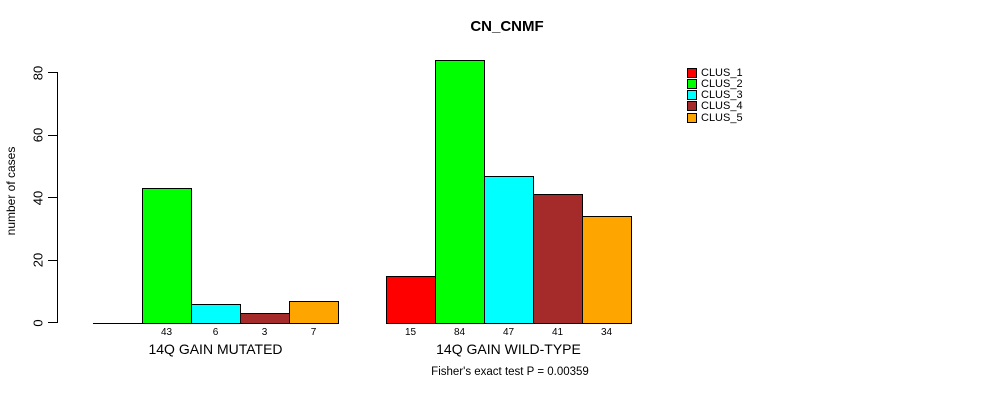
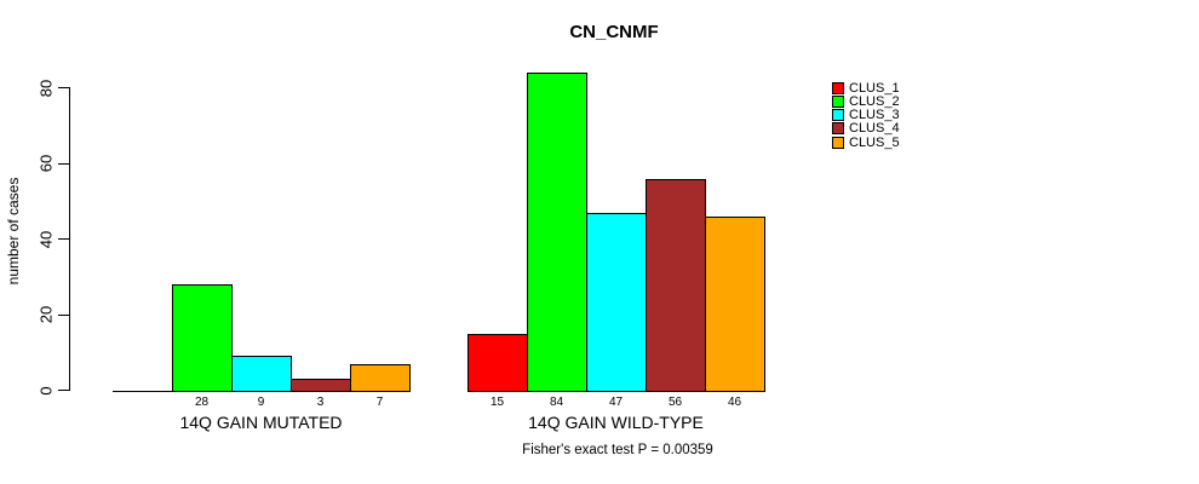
CLUS_2/14Q GAIN MUTATED: 43 -> 28
CLUS_3/14Q GAIN MUTATED: 6 -> 9
CLUS_4/14Q GAIN WILD-TYPE: 41 -> 56
CLUS_5/14Q GAIN WILD-TYPE: 34 -> 46
